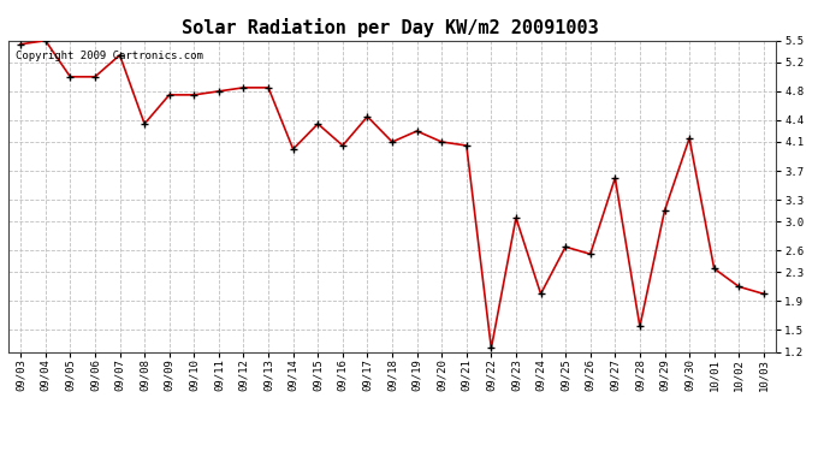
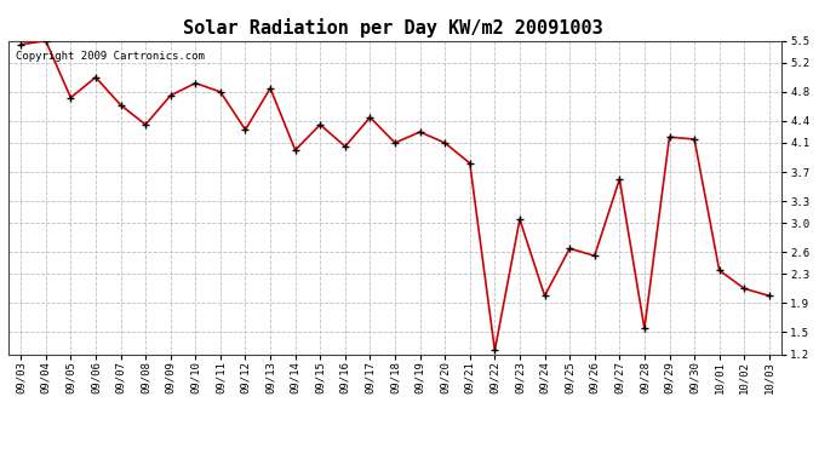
09/05: 5.00 -> 4.72
09/07: 5.30 -> 4.62
09/10: 4.75 -> 4.92
09/12: 4.85 -> 4.28
09/21: 4.05 -> 3.82
09/29: 3.15 -> 4.18
